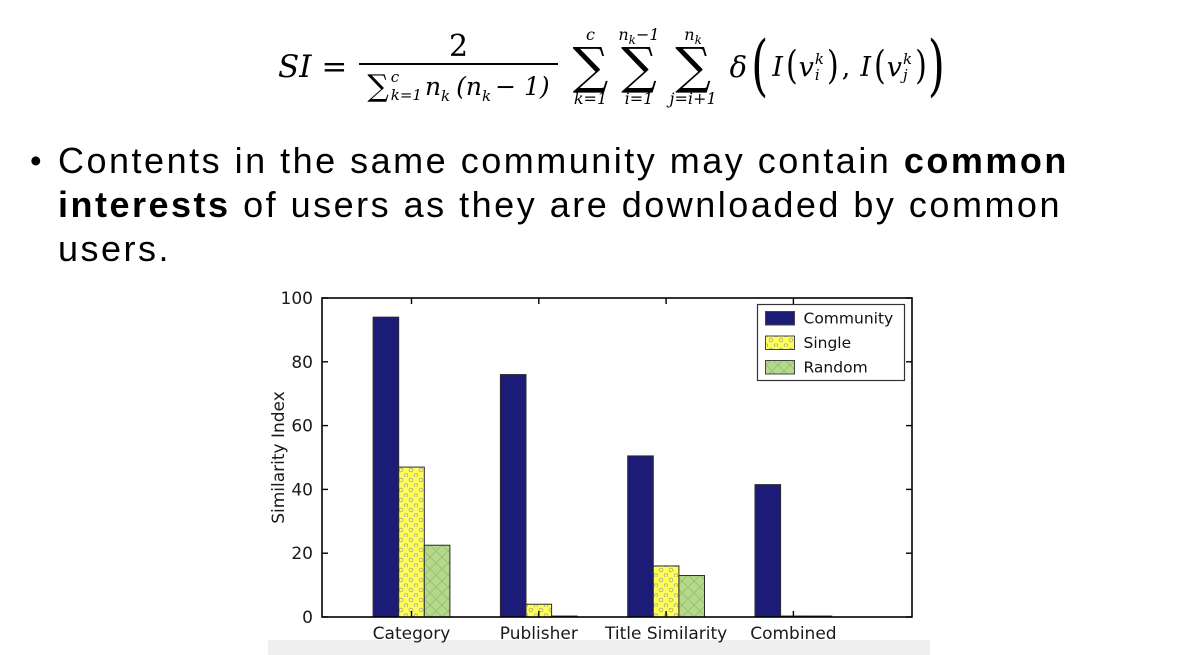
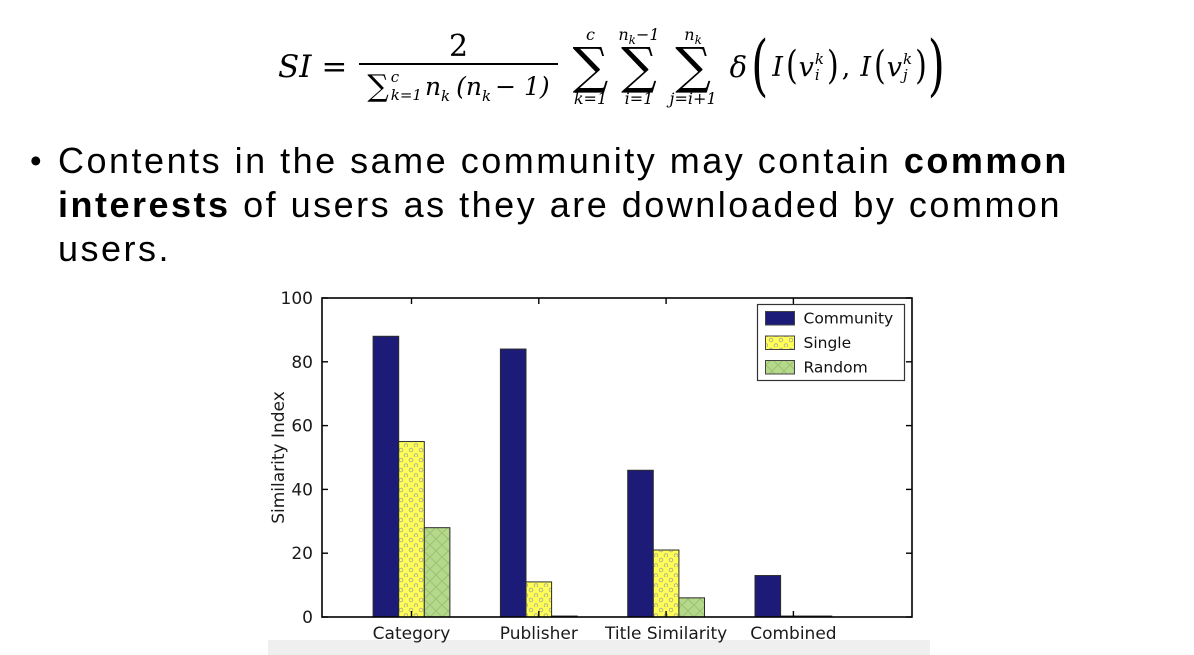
Community/Category: 94 -> 88
Single/Category: 47 -> 55
Random/Category: 22 -> 28
Community/Publisher: 76 -> 84
Single/Publisher: 4 -> 11
Community/Title Similarity: 50 -> 46
Single/Title Similarity: 16 -> 21
Random/Title Similarity: 13 -> 6
Community/Combined: 42 -> 13
